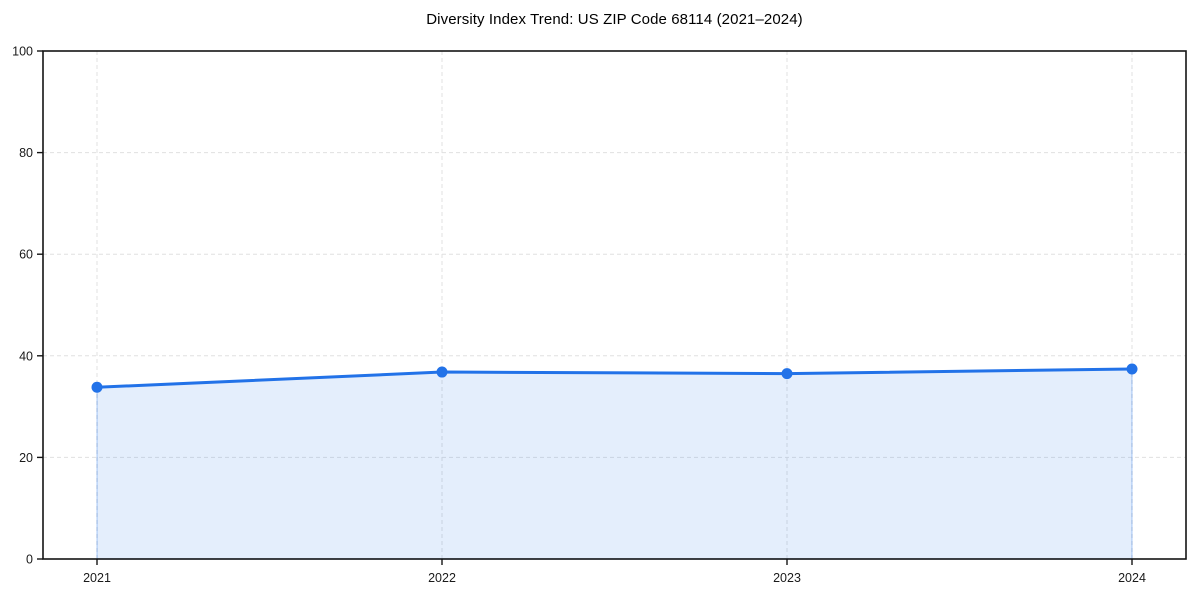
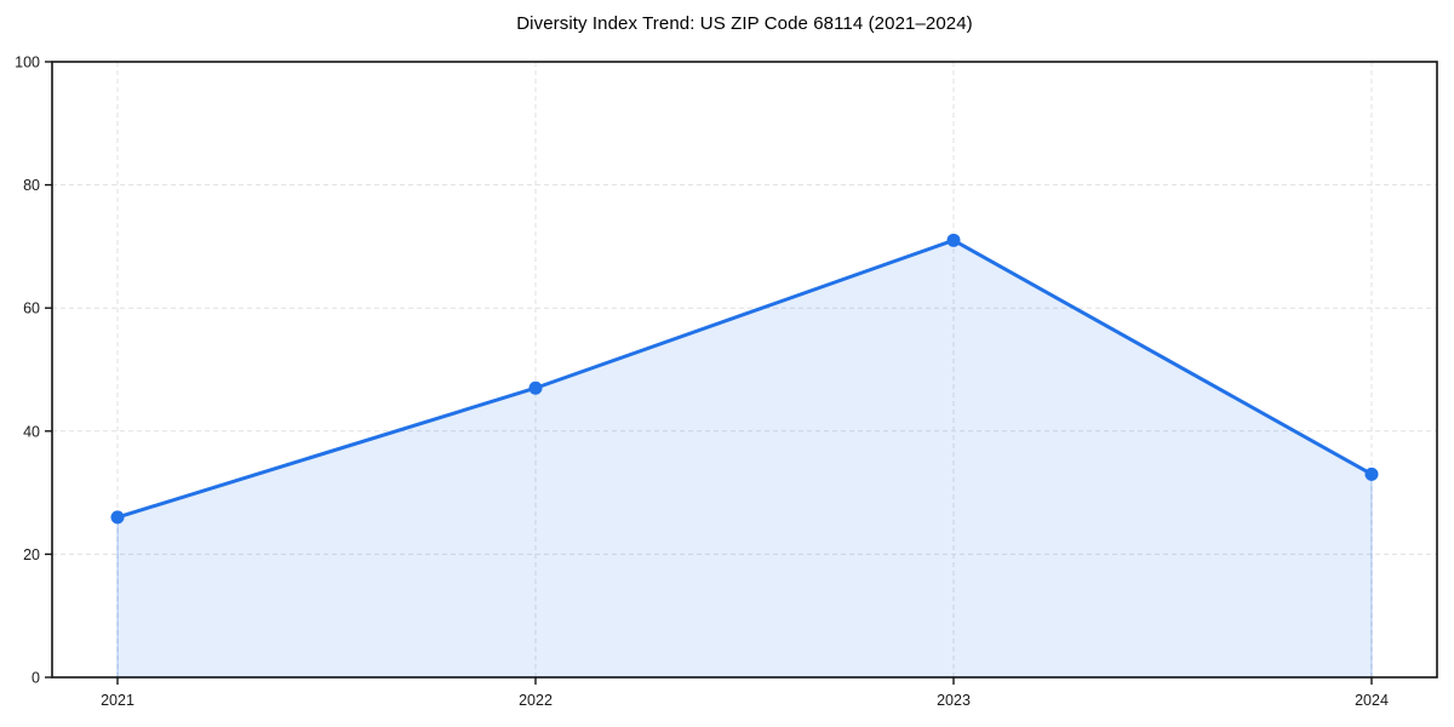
2021: 34 -> 26
2022: 37 -> 47
2023: 36 -> 71
2024: 37 -> 33
